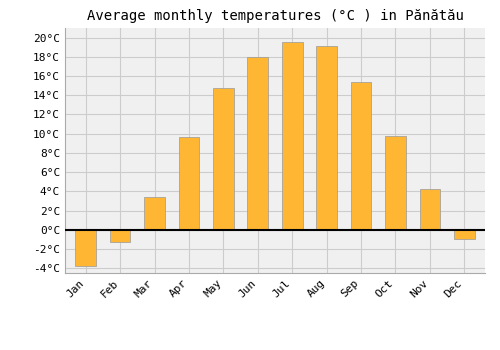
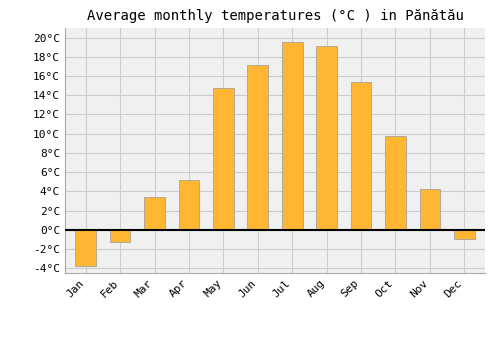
Apr: 9.7°C -> 5.2°C
Jun: 18.0°C -> 17.2°C
